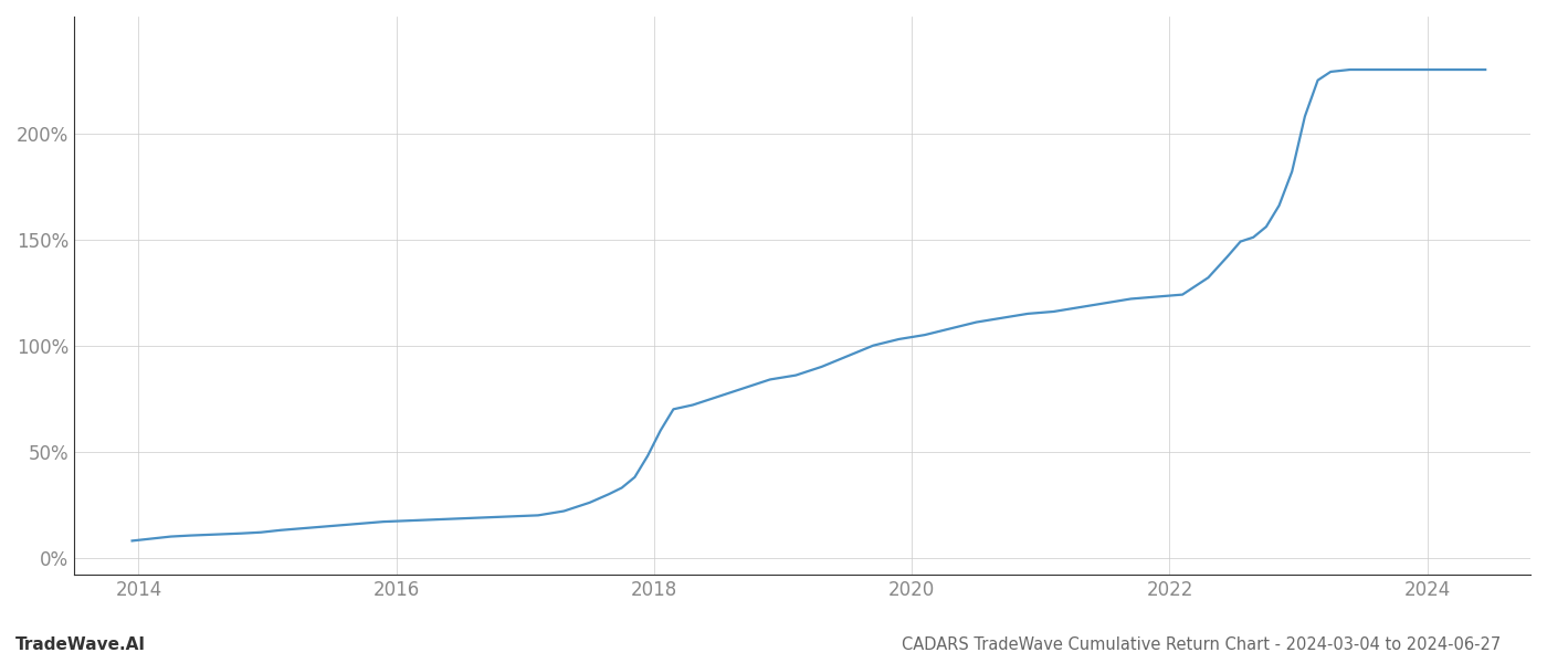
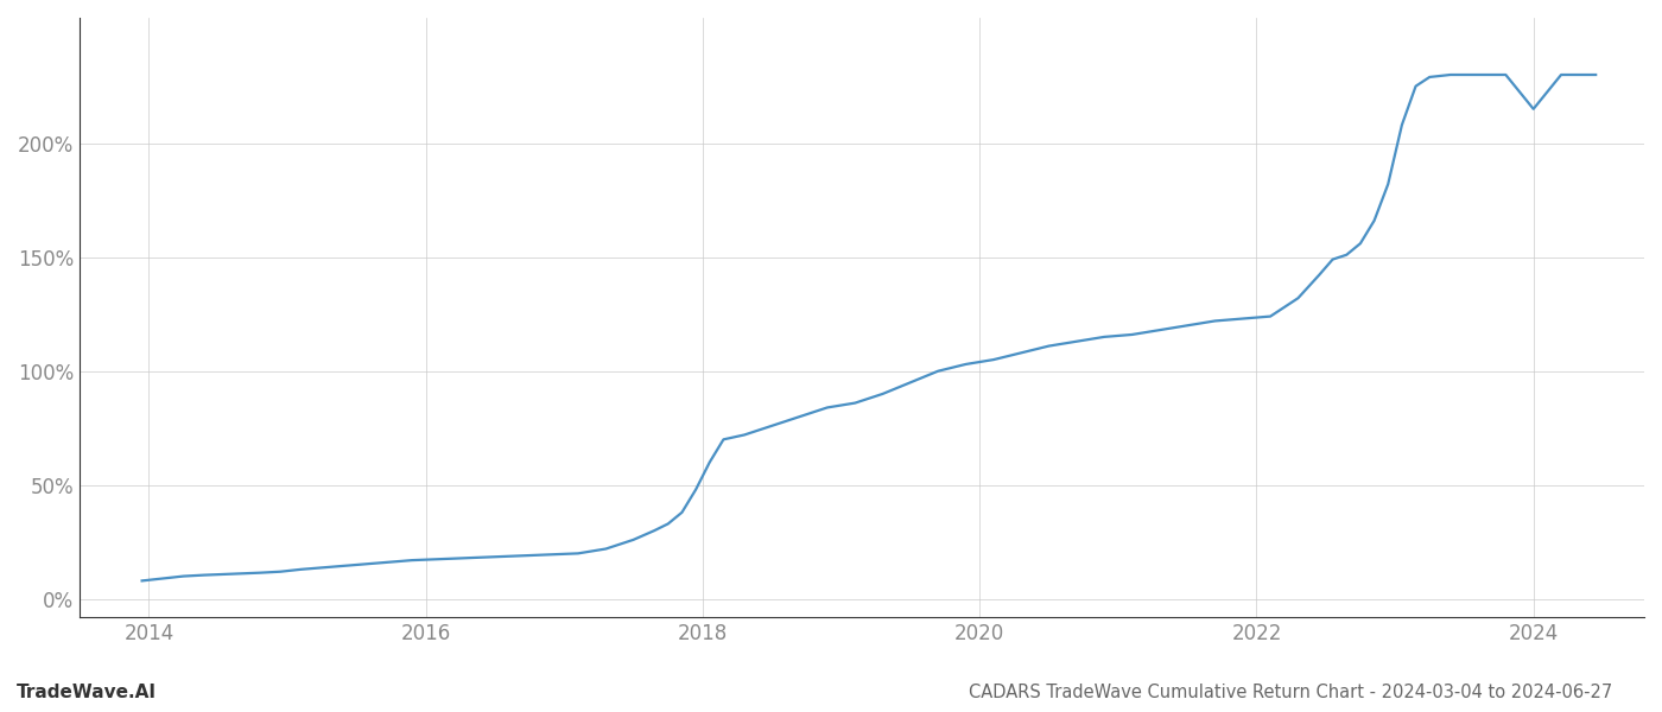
2024: 230% -> 215%
